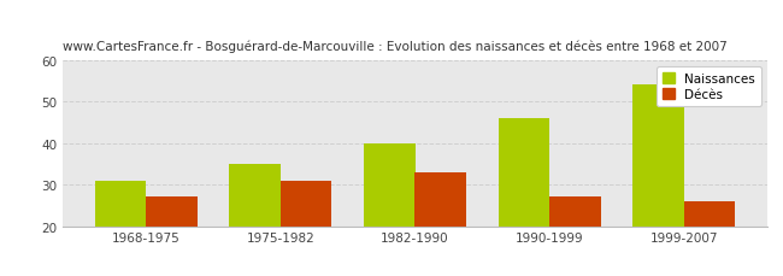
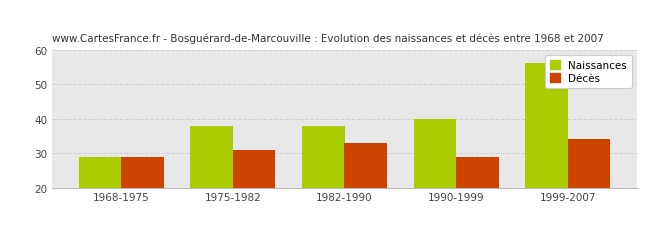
Naissances/1968-1975: 31 -> 29
Décès/1968-1975: 27 -> 29
Naissances/1975-1982: 35 -> 38
Naissances/1982-1990: 40 -> 38
Naissances/1990-1999: 46 -> 40
Décès/1990-1999: 27 -> 29
Naissances/1999-2007: 54 -> 56
Décès/1999-2007: 26 -> 34
